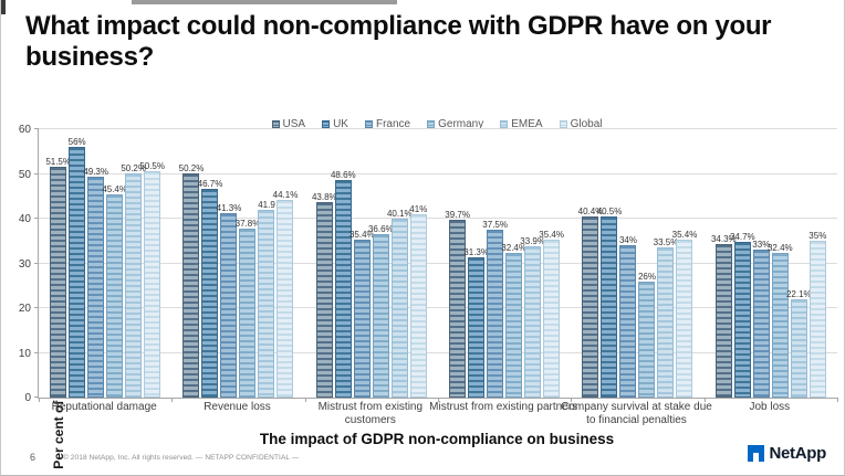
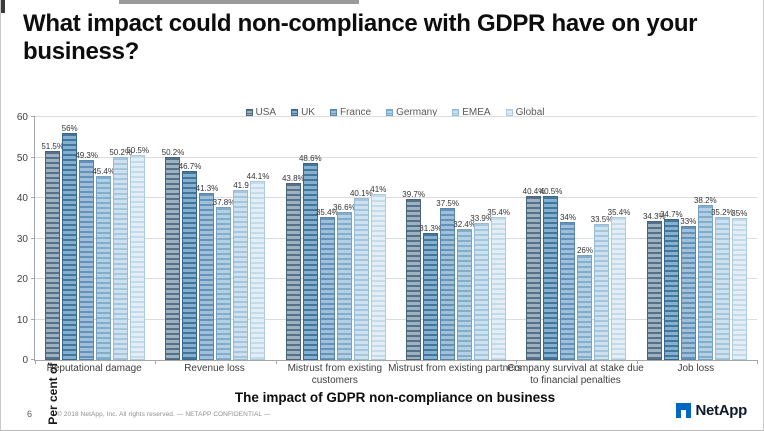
Germany/Job loss: 32.4% -> 38.2%
EMEA/Job loss: 22.1% -> 35.2%
